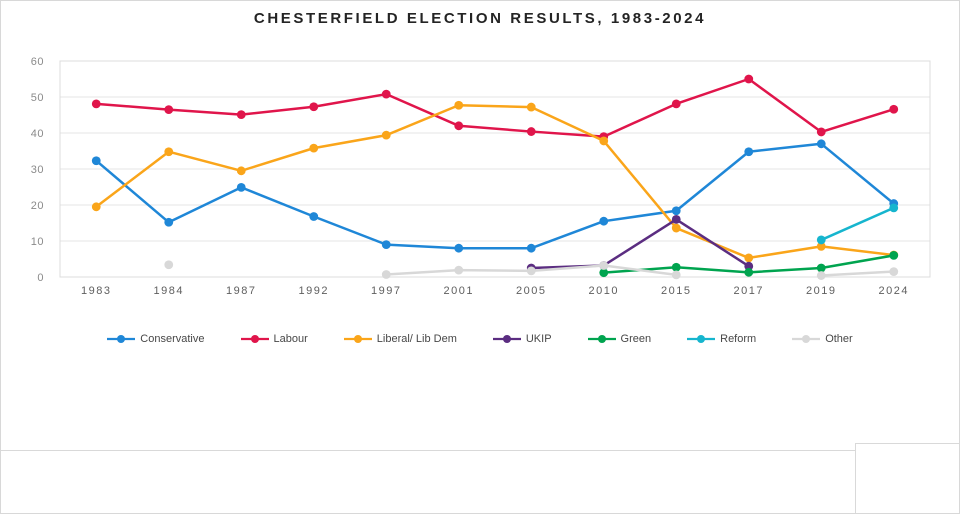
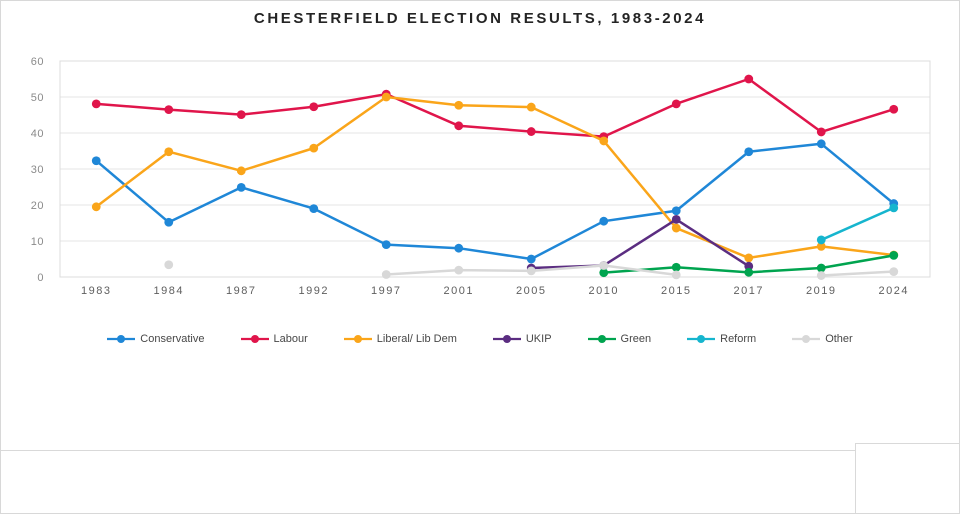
Conservative/1992: 17 -> 19
Liberal/ Lib Dem/1997: 39 -> 50
Conservative/2005: 8 -> 5
